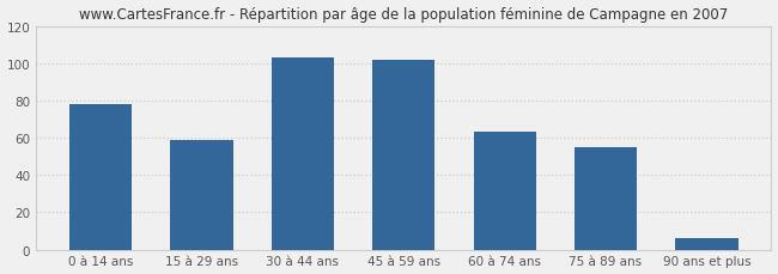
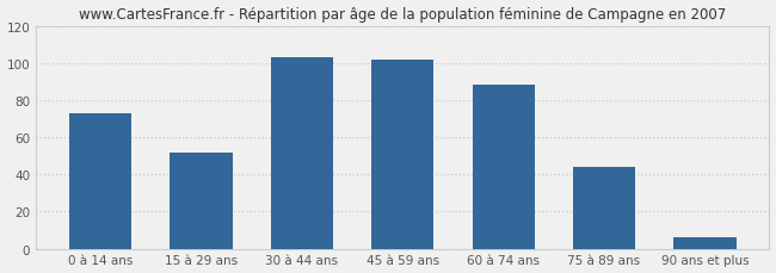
0 à 14 ans: 78 -> 73
15 à 29 ans: 59 -> 52
60 à 74 ans: 63 -> 88
75 à 89 ans: 55 -> 44
